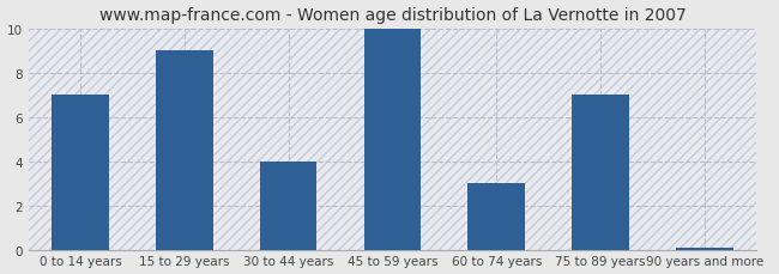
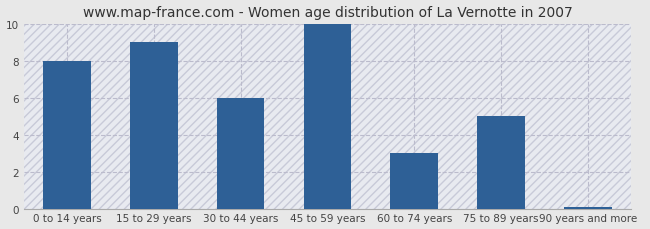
0 to 14 years: 7.0 -> 8.0
30 to 44 years: 4.0 -> 6.0
75 to 89 years: 7.0 -> 5.0
